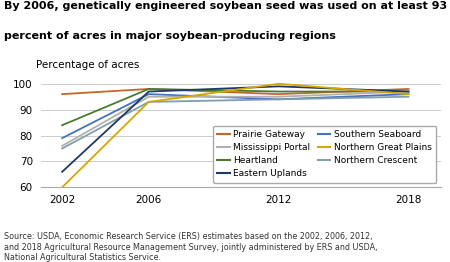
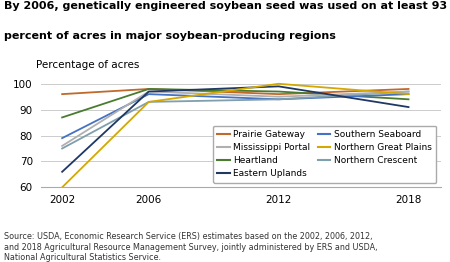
Heartland/2002: 84 -> 87
Mississippi Portal/2006: 95 -> 97
Heartland/2018: 97 -> 94
Northern Crescent/2018: 95 -> 97
Eastern Uplands/2018: 97 -> 91
